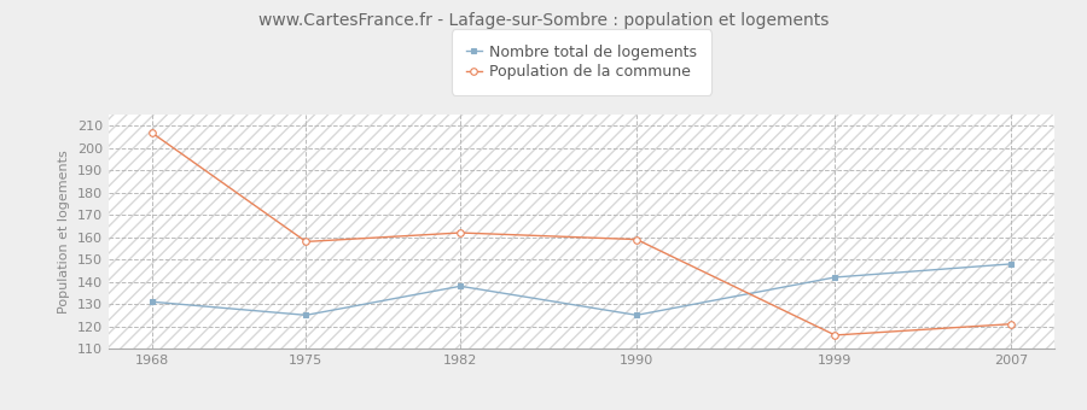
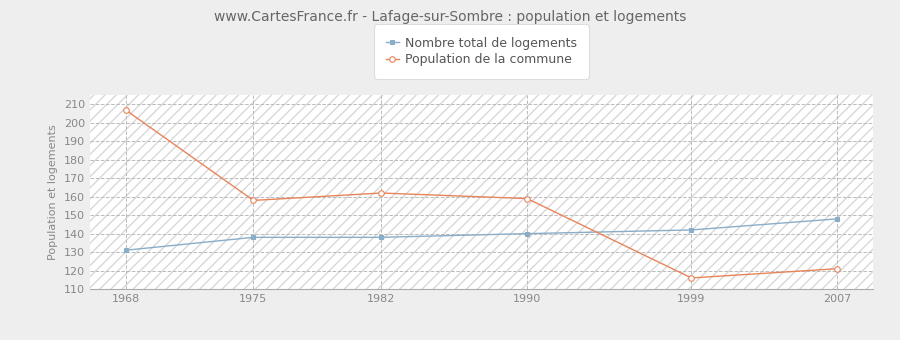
Nombre total de logements/1975: 125 -> 138
Nombre total de logements/1990: 125 -> 140
